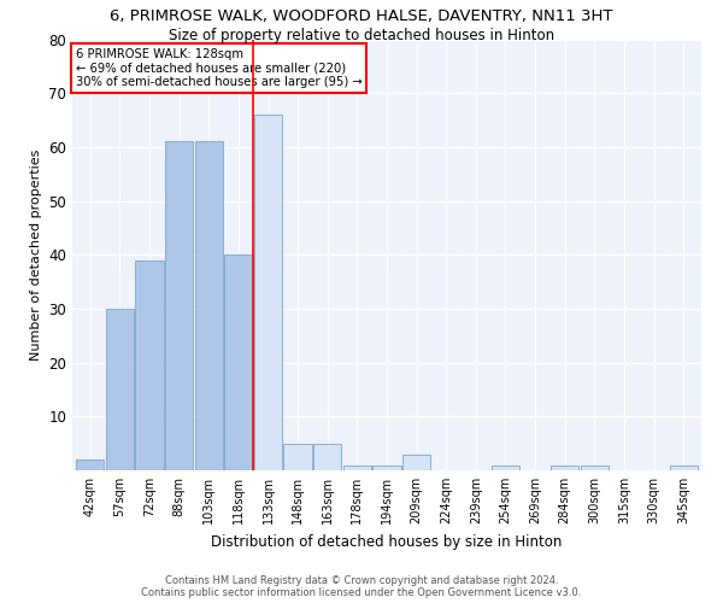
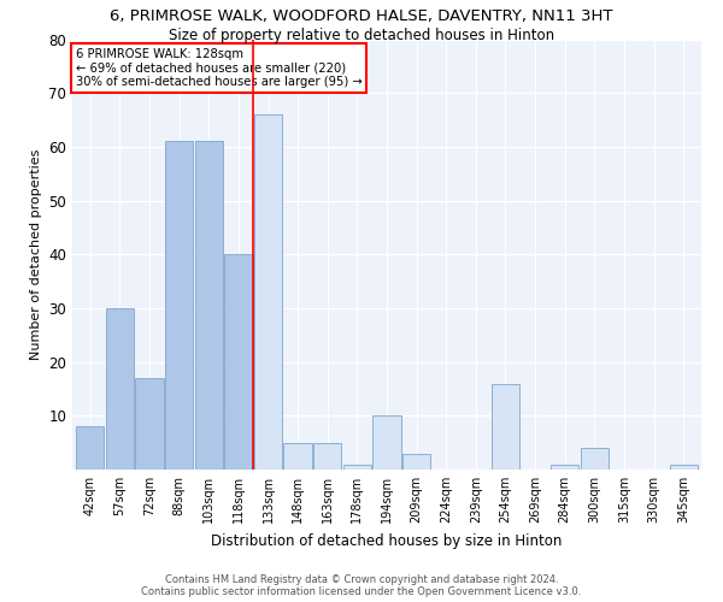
42sqm: 2 -> 8
72sqm: 39 -> 17
194sqm: 1 -> 10
254sqm: 1 -> 16
300sqm: 1 -> 4
